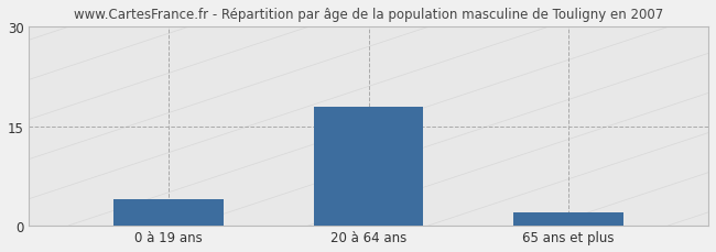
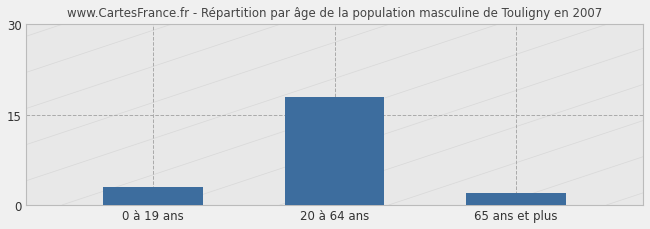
0 à 19 ans: 4 -> 3
